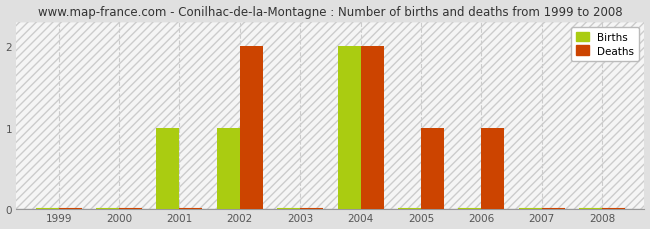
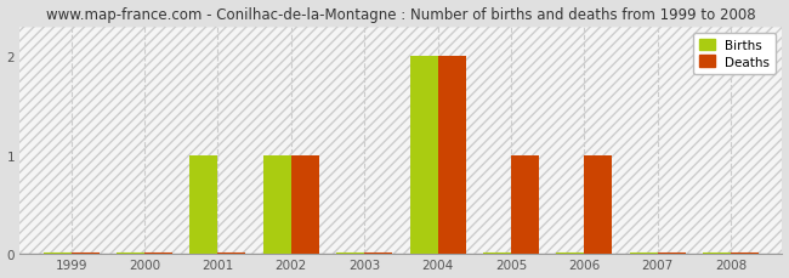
Deaths/2002: 2 -> 1
